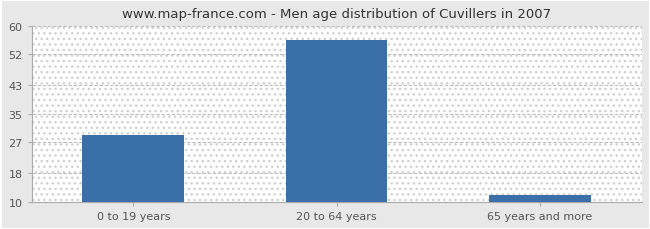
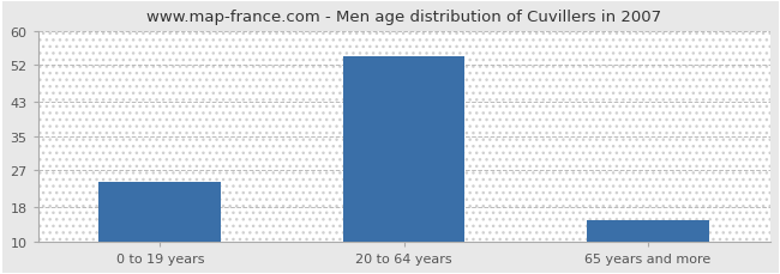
0 to 19 years: 29 -> 24
20 to 64 years: 56 -> 54
65 years and more: 12 -> 15
